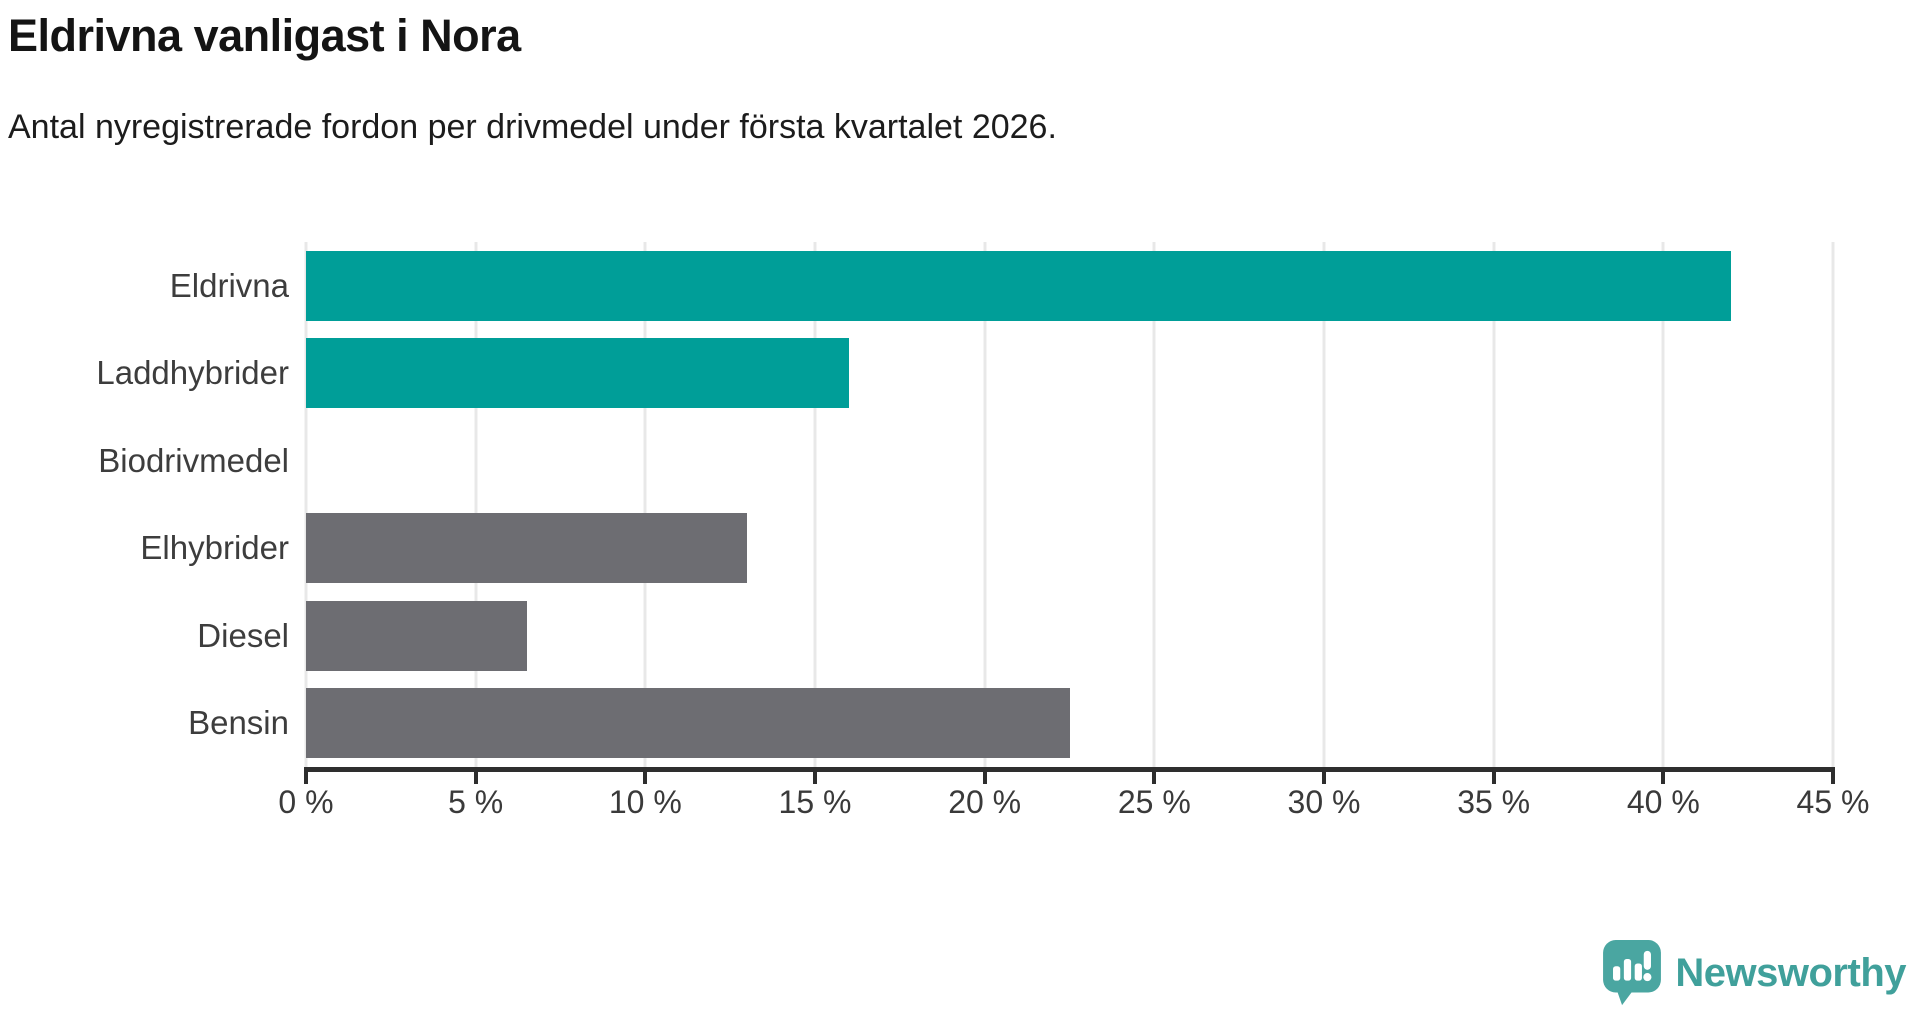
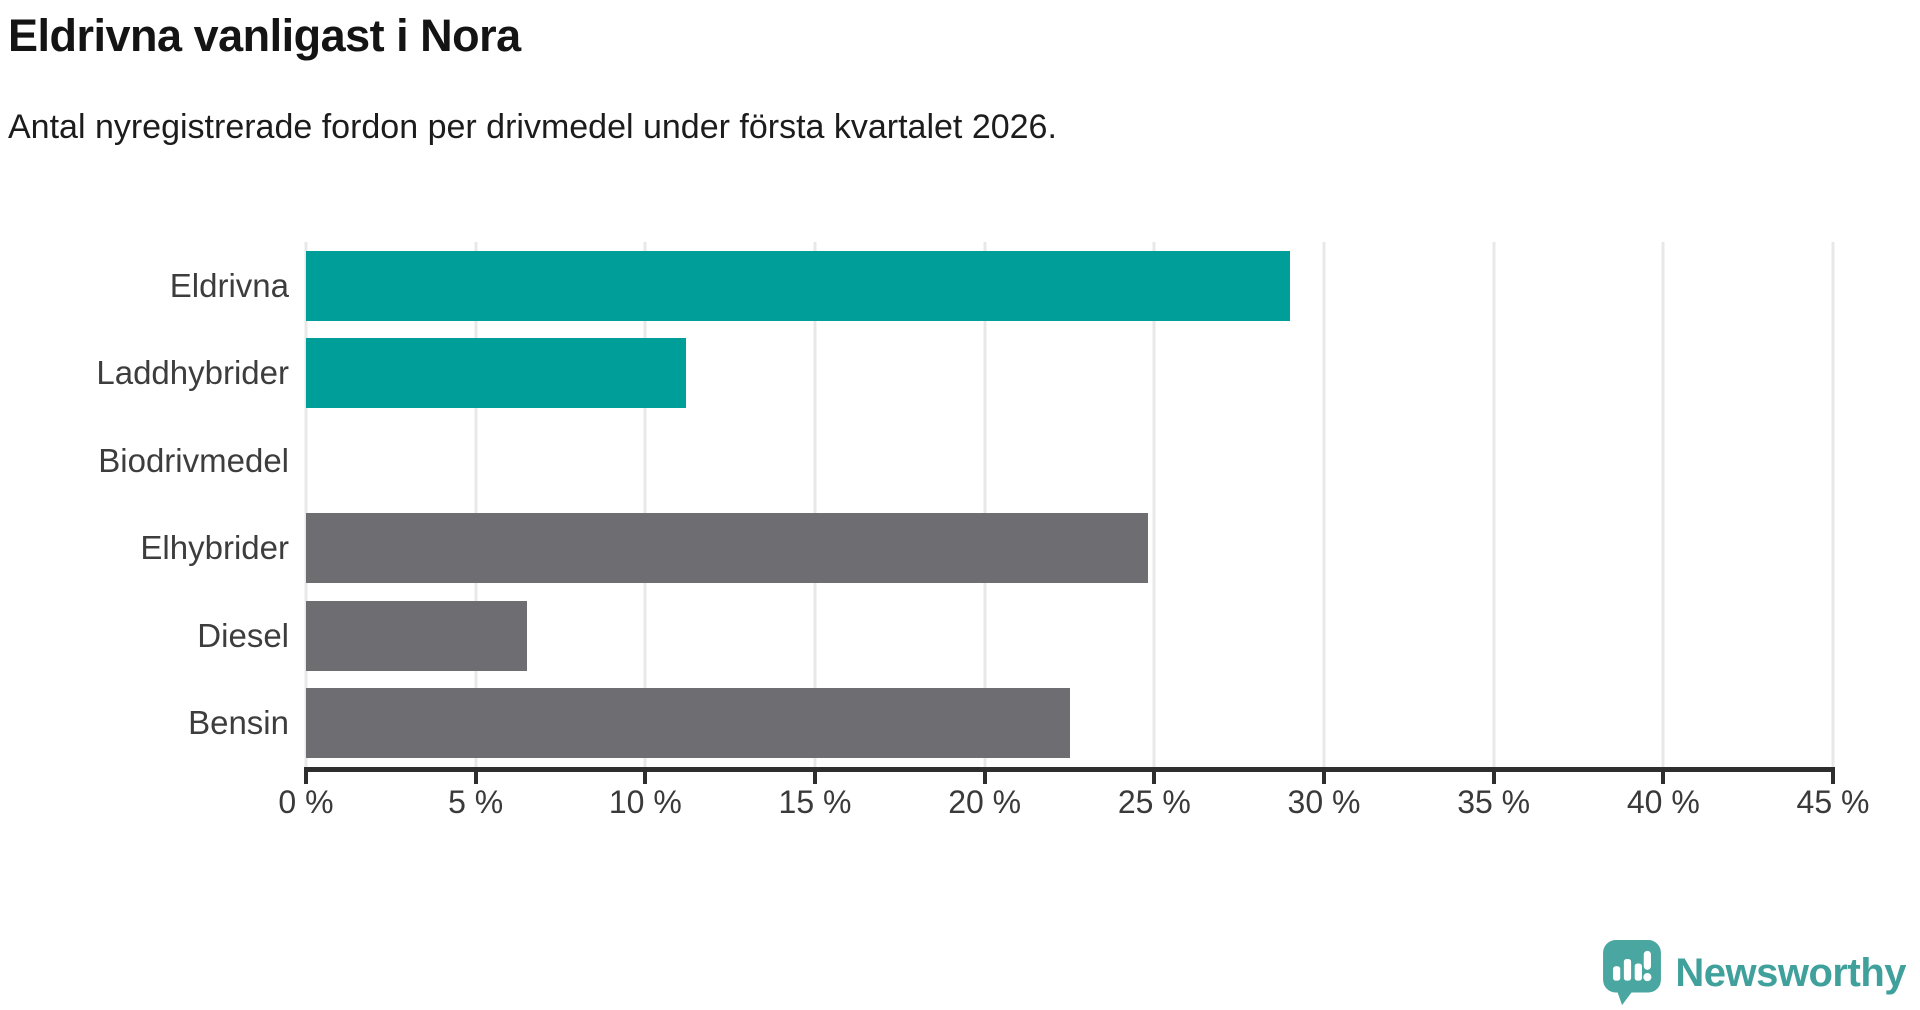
Eldrivna: 42.0% -> 29.0%
Laddhybrider: 16.0% -> 11.2%
Elhybrider: 13.0% -> 24.8%
